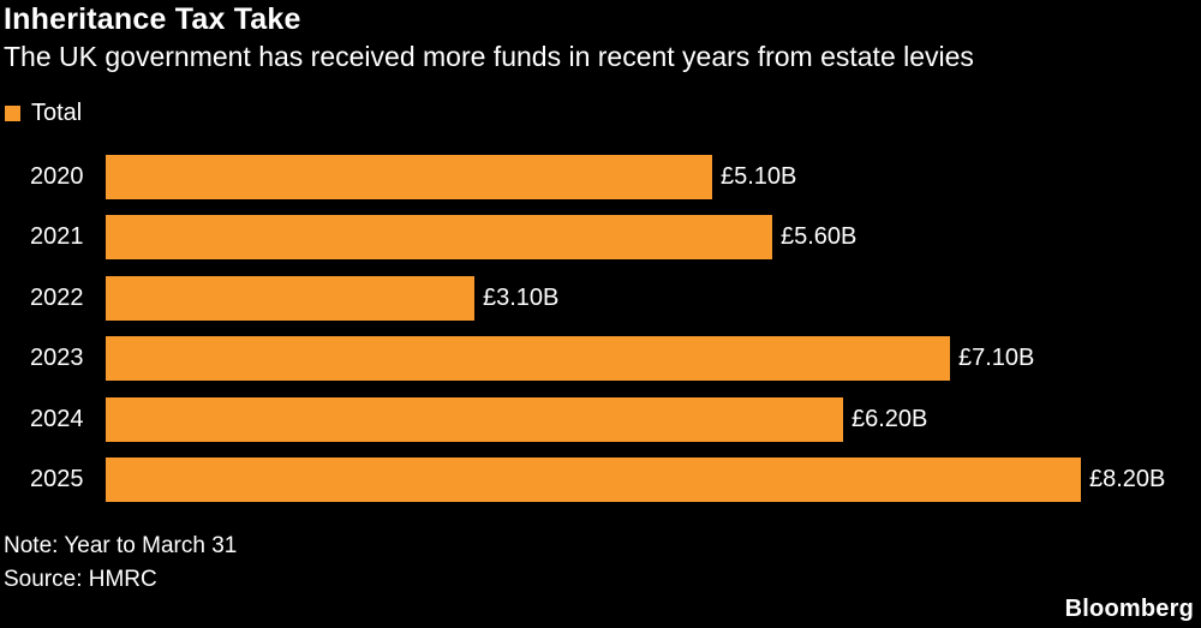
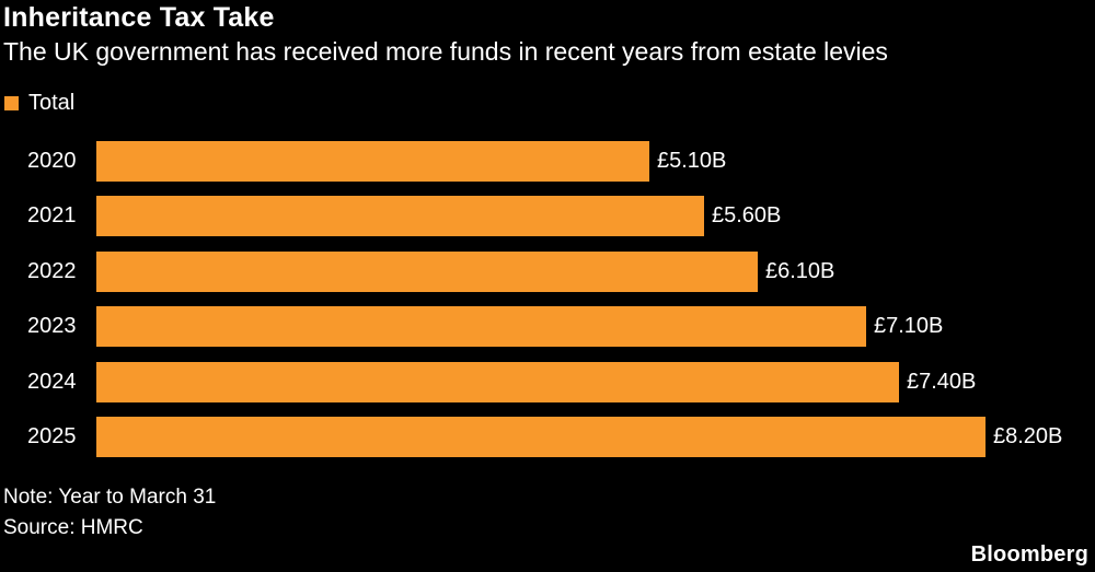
2022: £3.10B -> £6.10B
2024: £6.20B -> £7.40B
